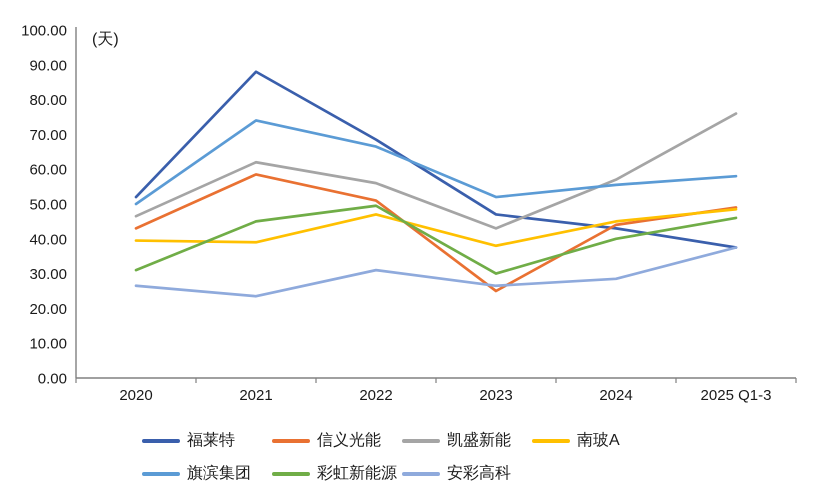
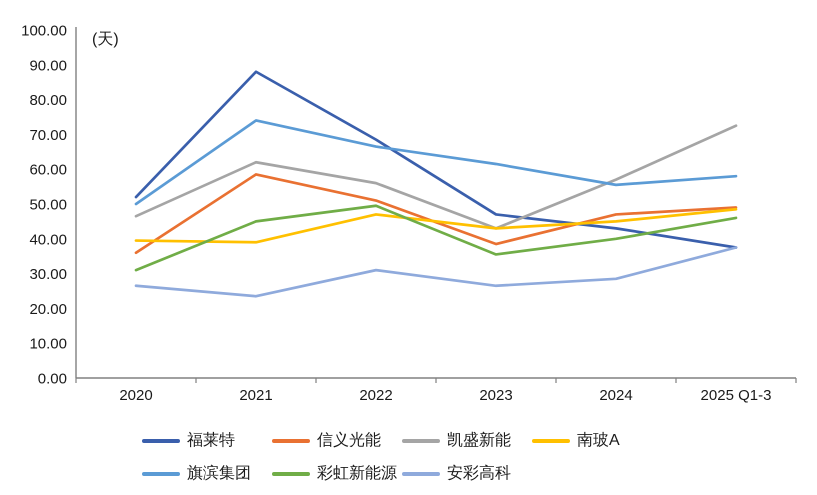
信义光能/2020: 43 -> 36
信义光能/2023: 25 -> 38
南玻A/2023: 38 -> 43
旗滨集团/2023: 52 -> 62
彩虹新能源/2023: 30 -> 36
信义光能/2024: 44 -> 47
凯盛新能/2025 Q1-3: 76 -> 72
